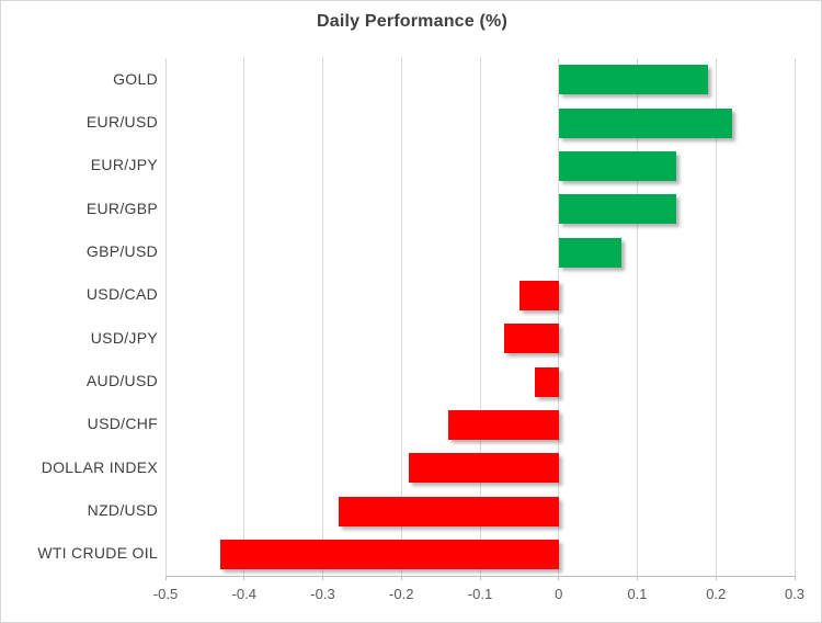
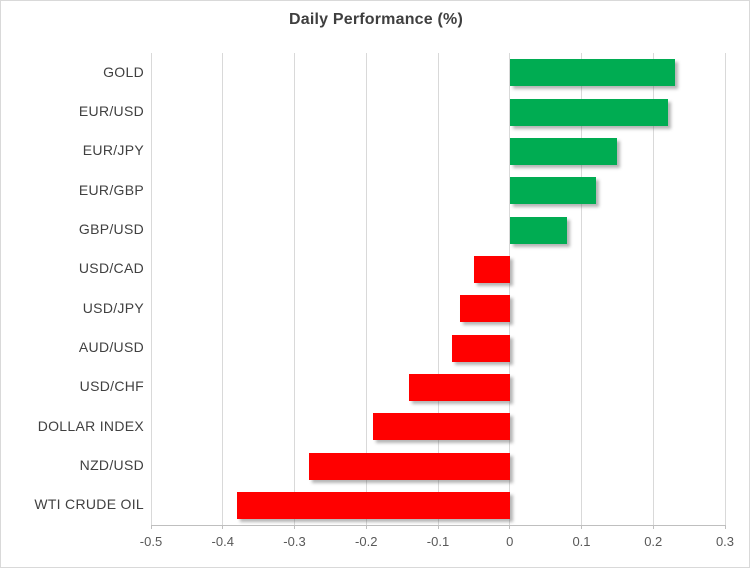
GOLD: 0.19 -> 0.23
EUR/GBP: 0.15 -> 0.12
AUD/USD: -0.03 -> -0.08
WTI CRUDE OIL: -0.43 -> -0.38
